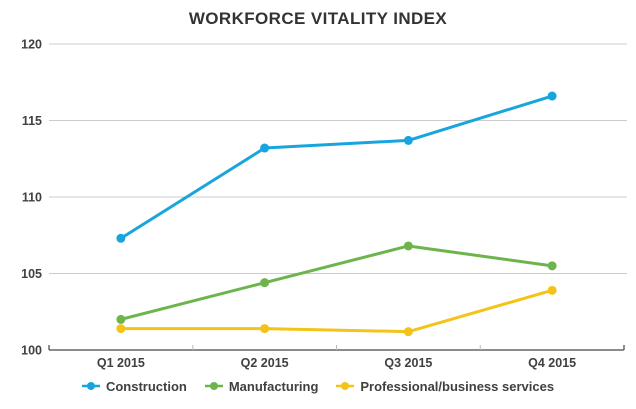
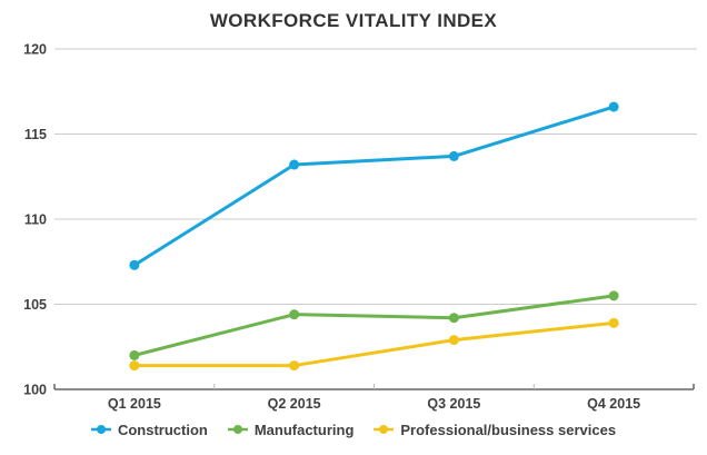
Manufacturing/Q3 2015: 106.8 -> 104.2
Professional/business services/Q3 2015: 101.2 -> 102.9
